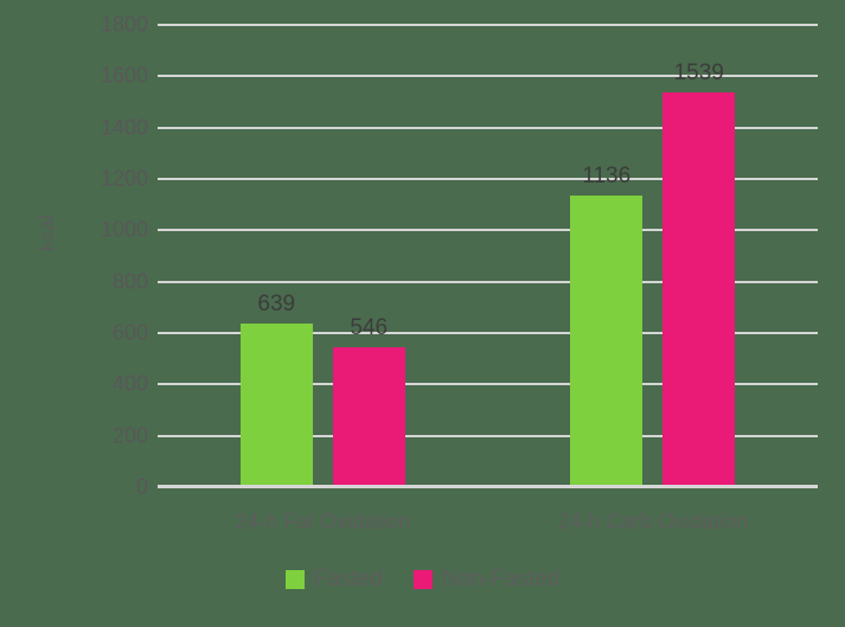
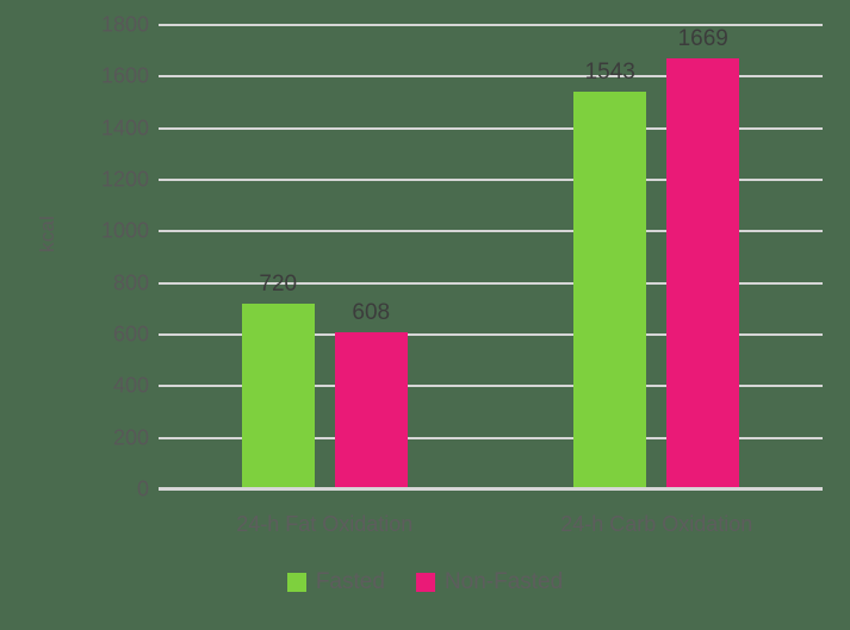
Fasted/24-h Fat Oxidation: 639 -> 720
Non-Fasted/24-h Fat Oxidation: 546 -> 608
Fasted/24-h Carb Oxidation: 1136 -> 1543
Non-Fasted/24-h Carb Oxidation: 1539 -> 1669
